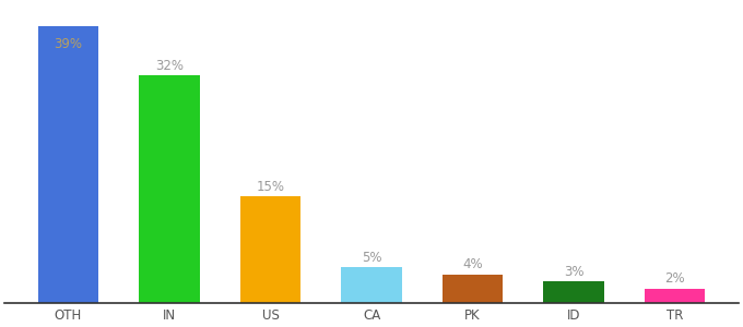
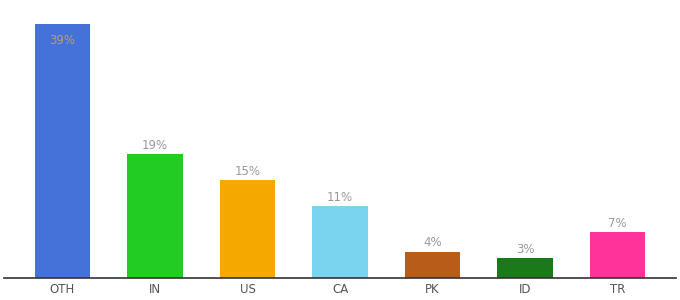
IN: 32% -> 19%
CA: 5% -> 11%
TR: 2% -> 7%
